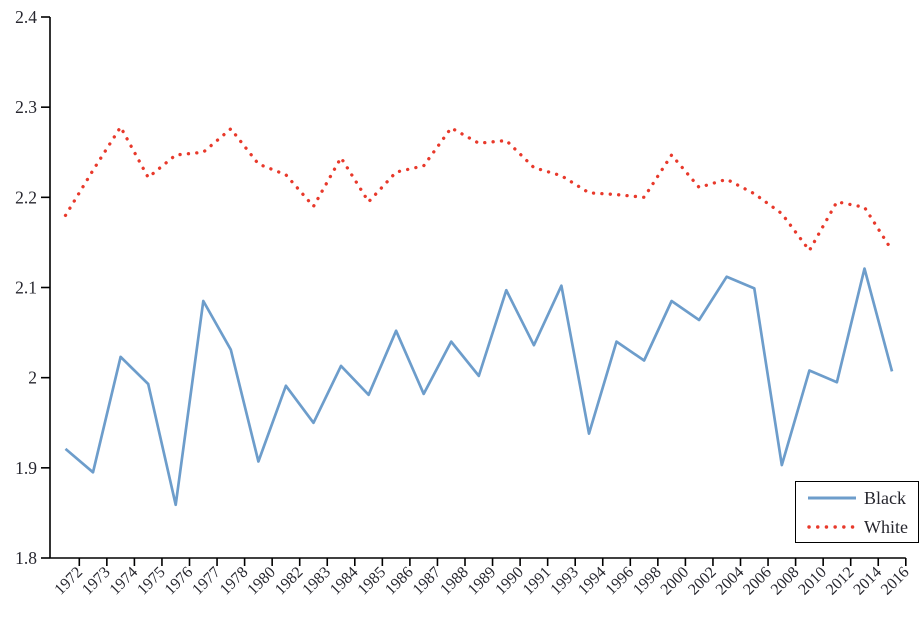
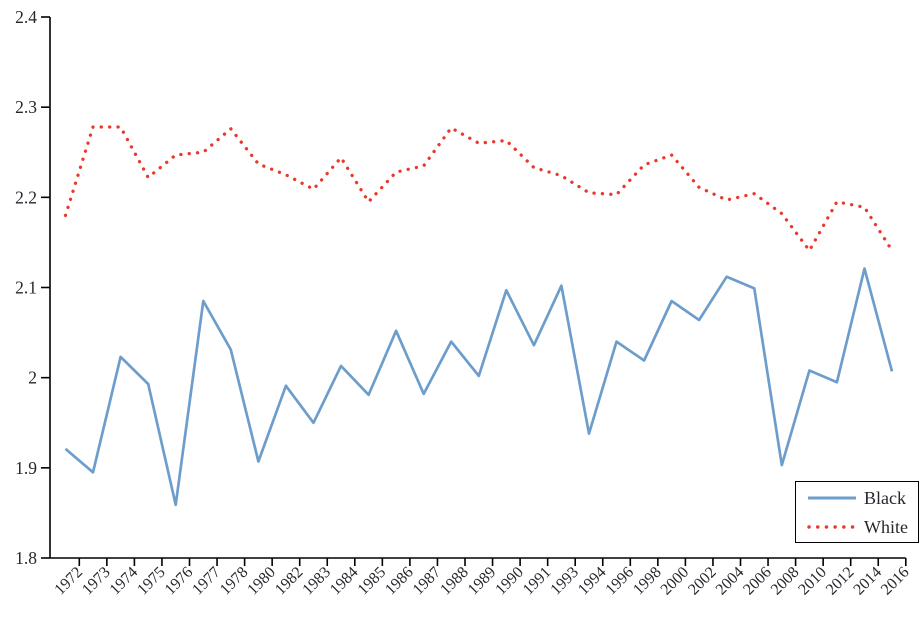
White/1973: 2.23 -> 2.28
White/1983: 2.19 -> 2.21
White/1998: 2.20 -> 2.24
White/2004: 2.22 -> 2.20
